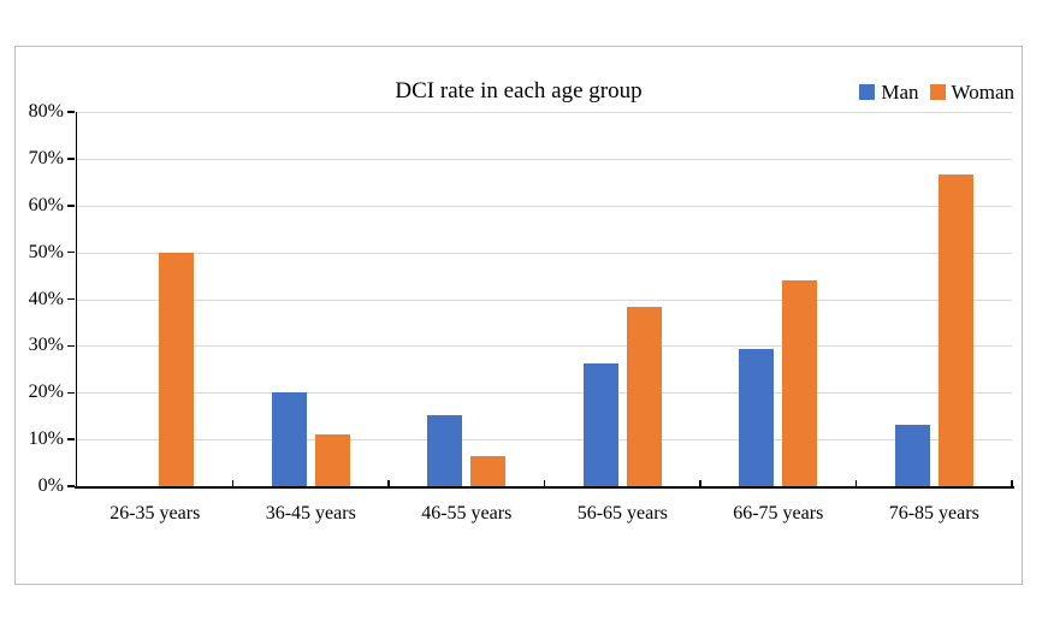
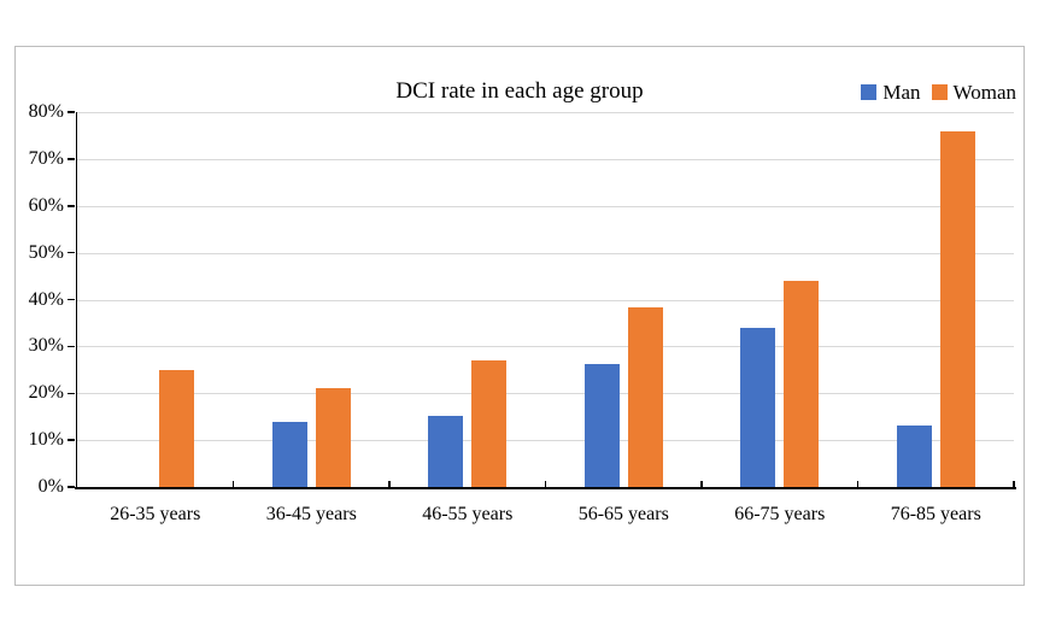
Woman/26-35 years: 50% -> 25%
Man/36-45 years: 20% -> 14%
Woman/36-45 years: 11% -> 21%
Woman/46-55 years: 6% -> 27%
Man/66-75 years: 29% -> 34%
Woman/76-85 years: 67% -> 76%
